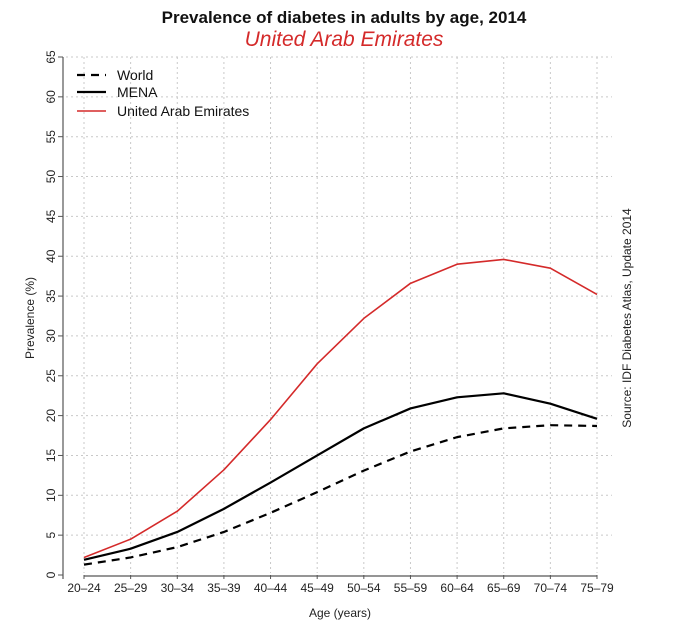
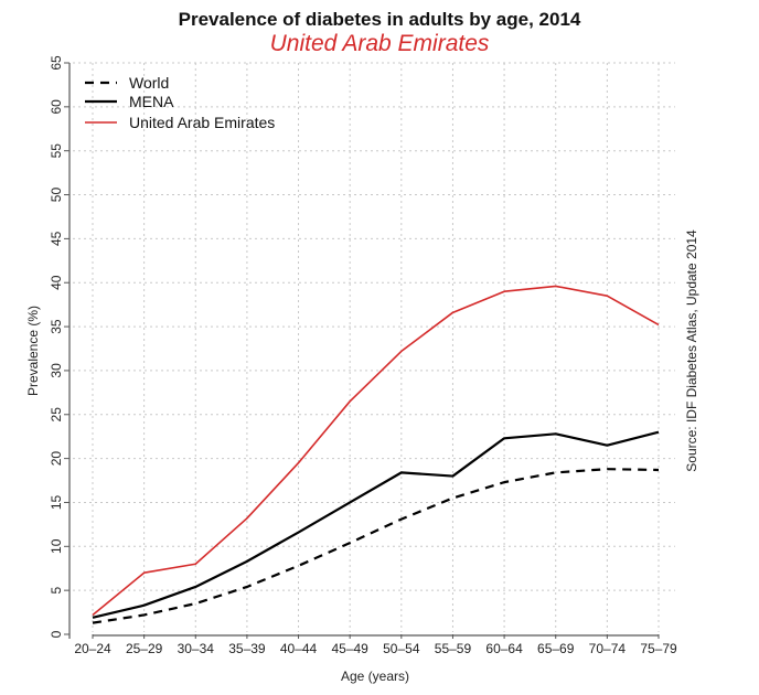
United Arab Emirates/25–29: 4 -> 7
MENA/55–59: 21 -> 18
MENA/75–79: 20 -> 23
